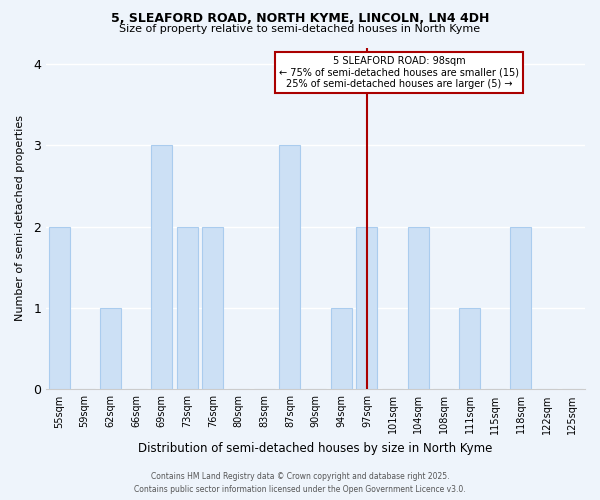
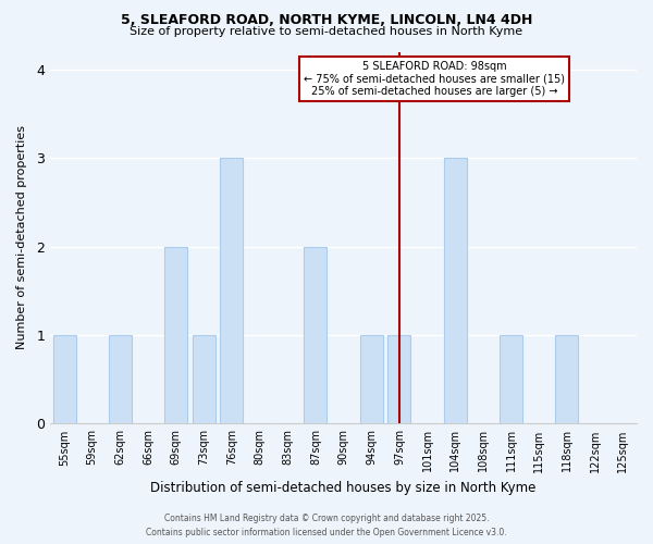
55sqm: 2 -> 1
69sqm: 3 -> 2
73sqm: 2 -> 1
76sqm: 2 -> 3
87sqm: 3 -> 2
97sqm: 2 -> 1
104sqm: 2 -> 3
118sqm: 2 -> 1
